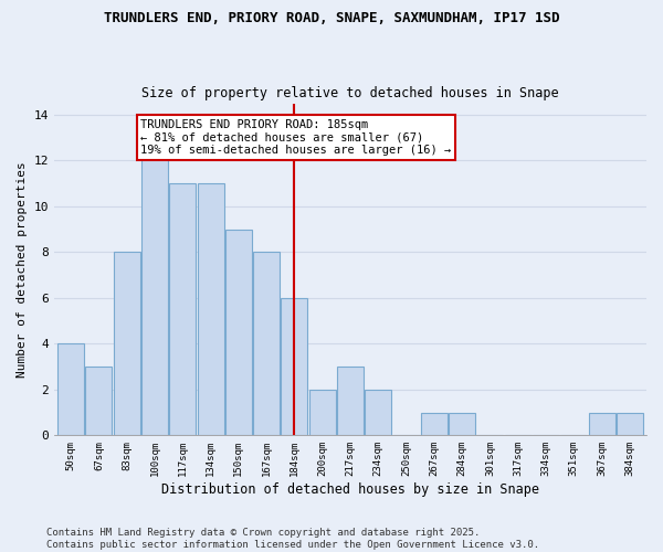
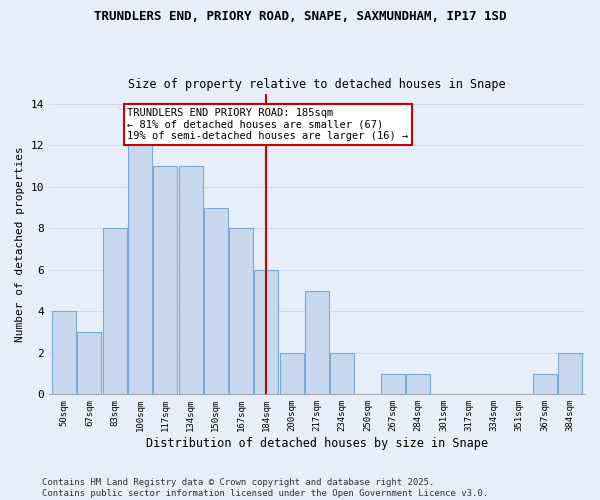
217sqm: 3 -> 5
384sqm: 1 -> 2
